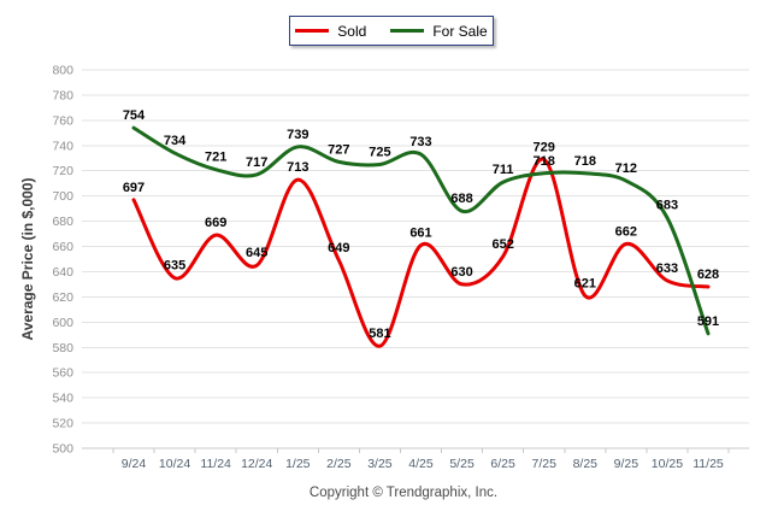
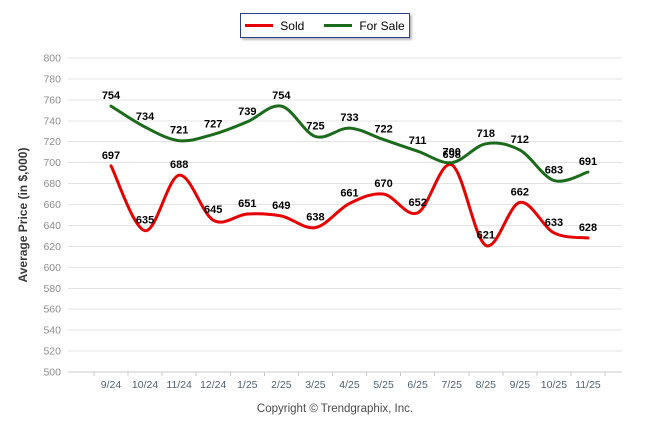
Sold/11/24: 669 -> 688
For Sale/12/24: 717 -> 727
Sold/1/25: 713 -> 651
For Sale/2/25: 727 -> 754
Sold/3/25: 581 -> 638
Sold/5/25: 630 -> 670
For Sale/5/25: 688 -> 722
Sold/7/25: 729 -> 698
For Sale/7/25: 718 -> 700
For Sale/11/25: 591 -> 691
